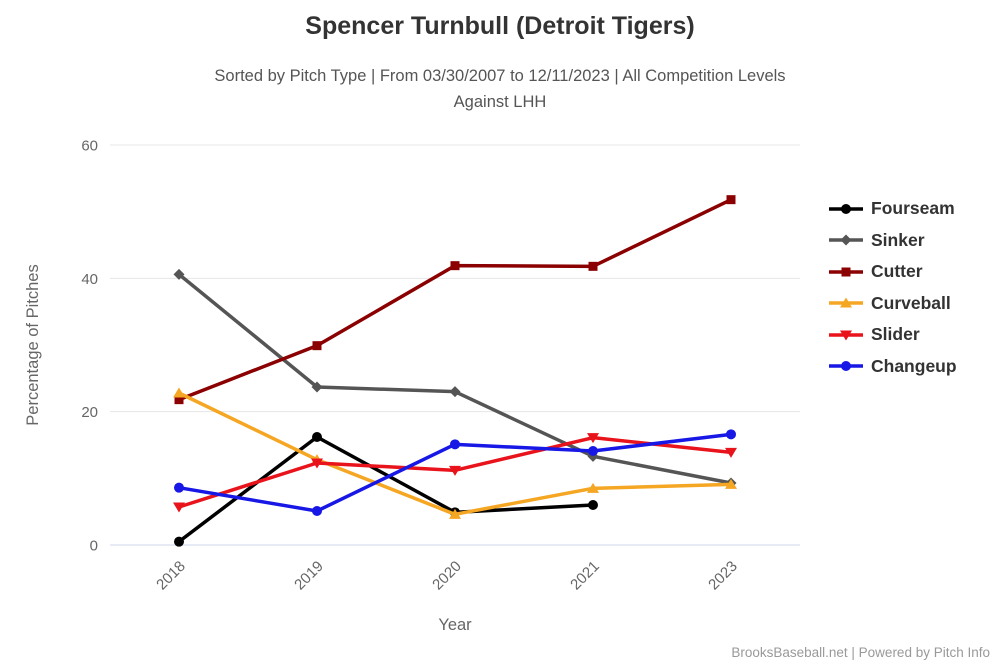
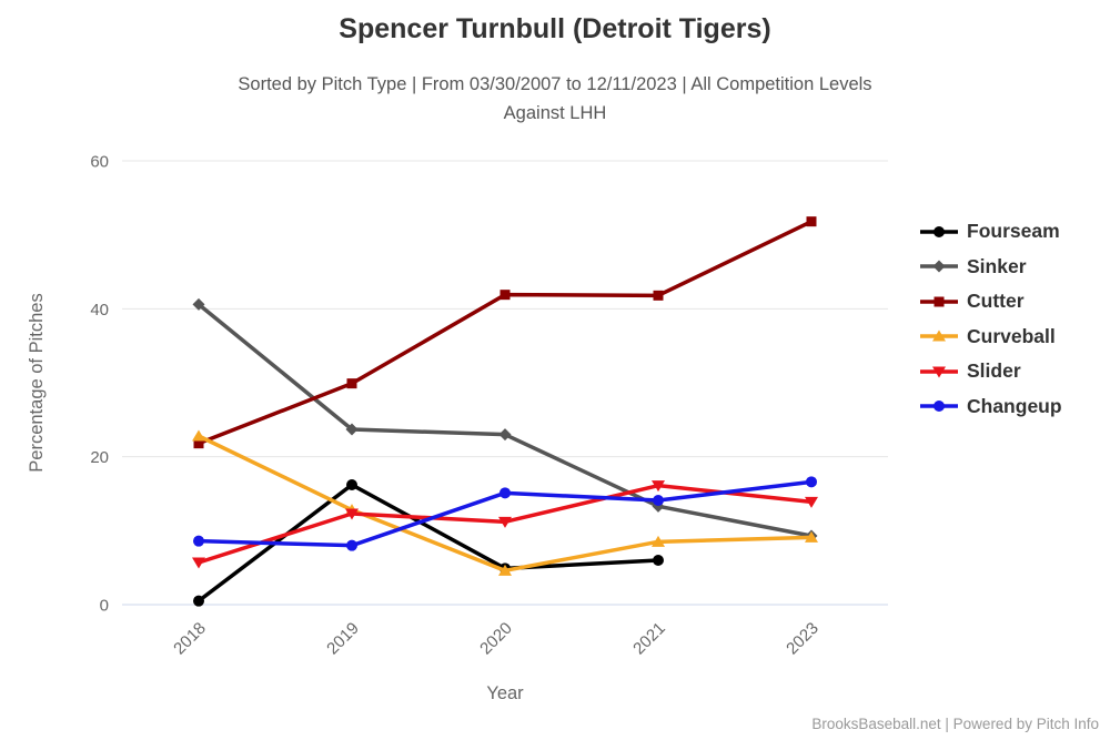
Changeup/2019: 5 -> 8
